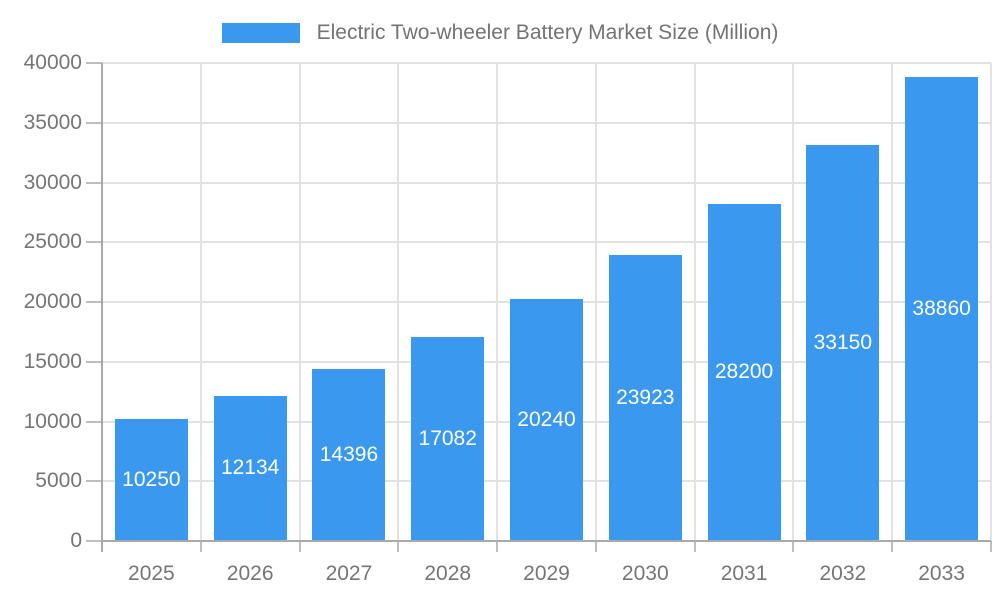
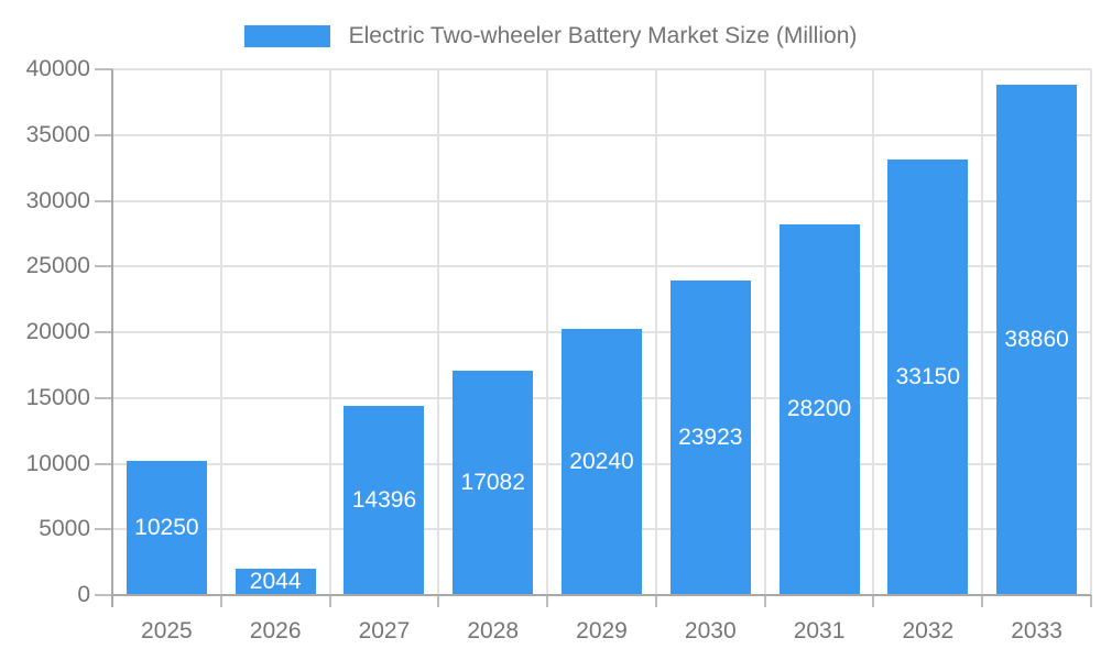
2026: 12134 -> 2044
